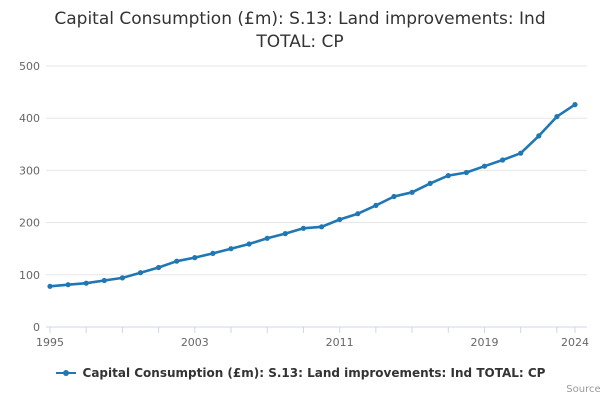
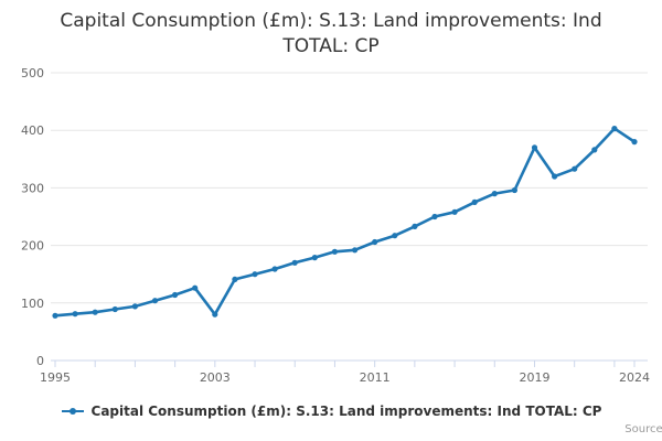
2003: 130 -> 80
2019: 310 -> 370
2024: 430 -> 380
